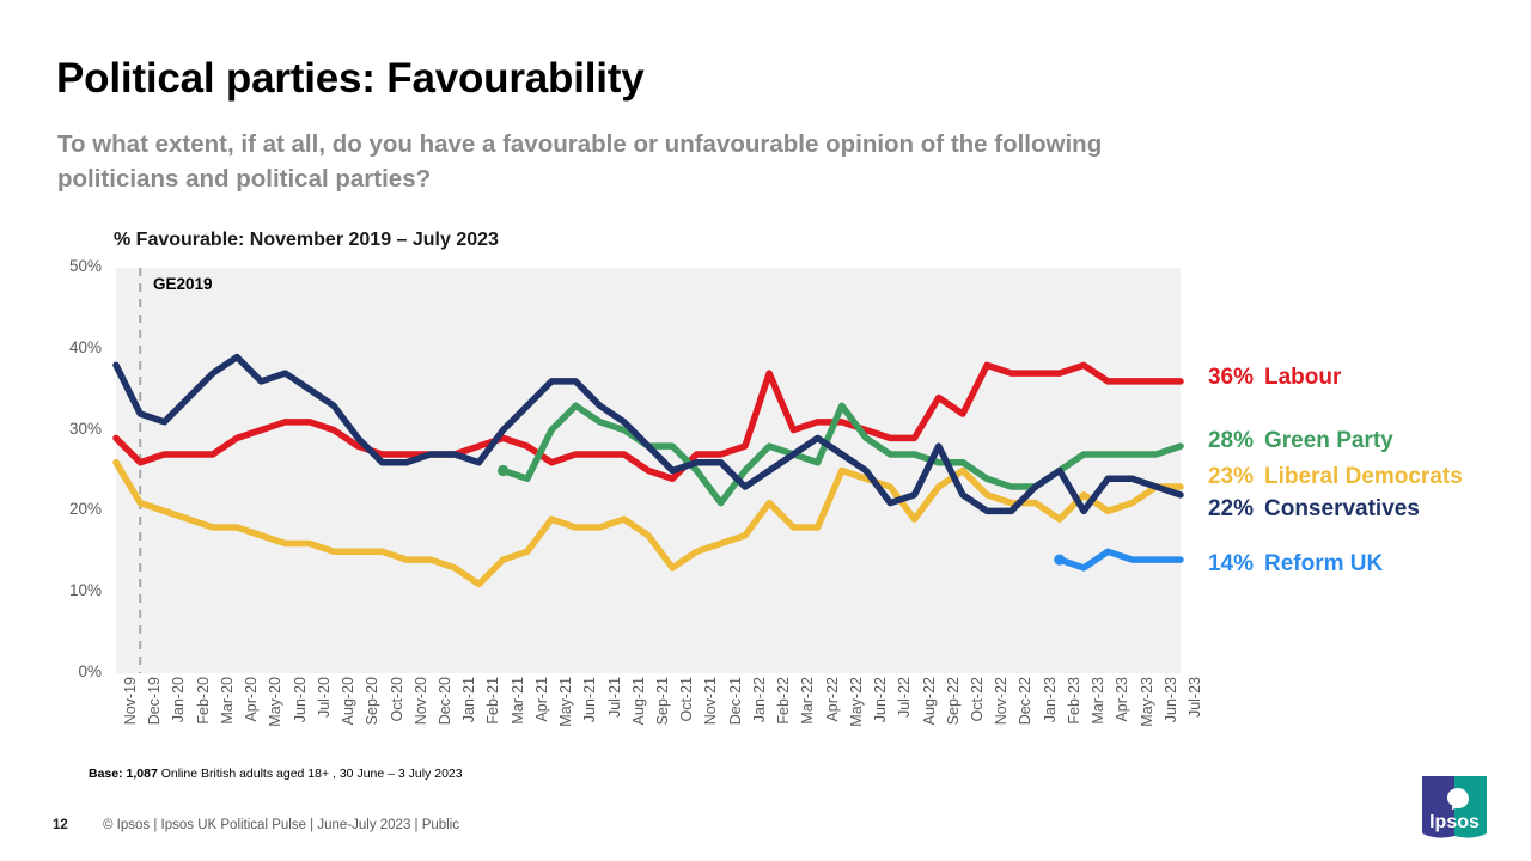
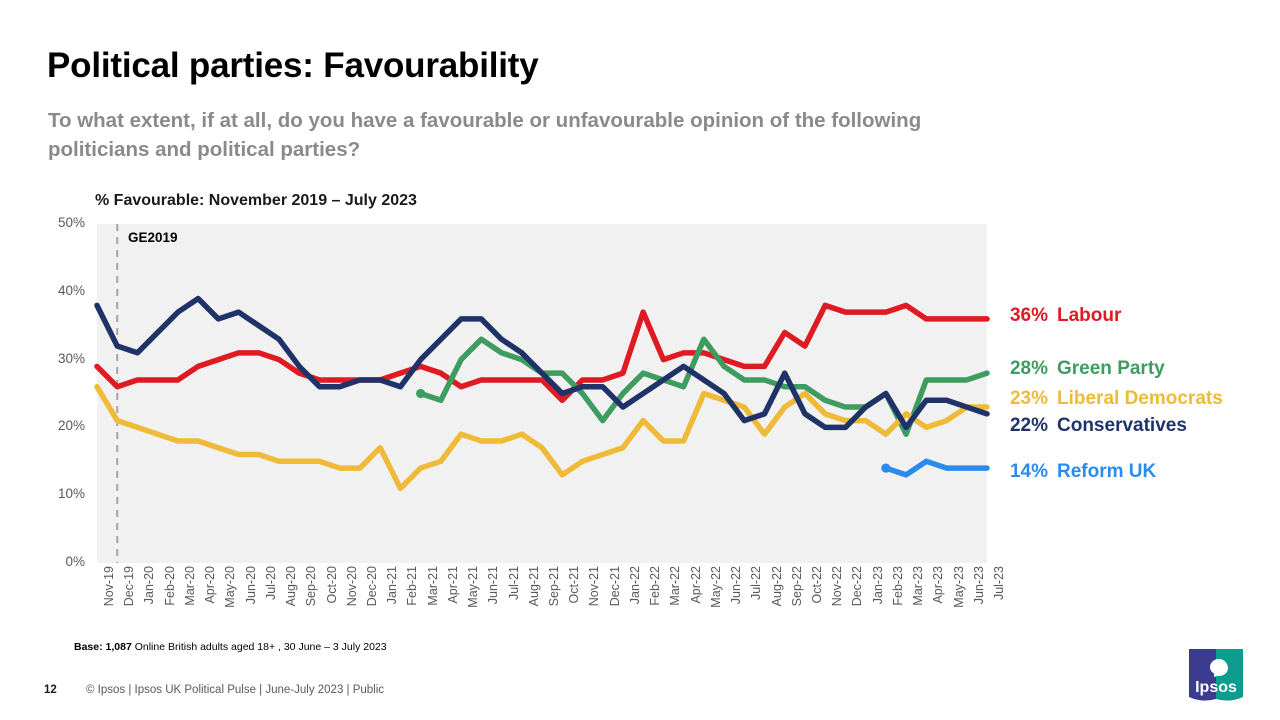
Liberal Democrats/Jan-21: 13% -> 17%
Labour/Sep-21: 25% -> 27%
Green Party/Mar-23: 27% -> 19%
